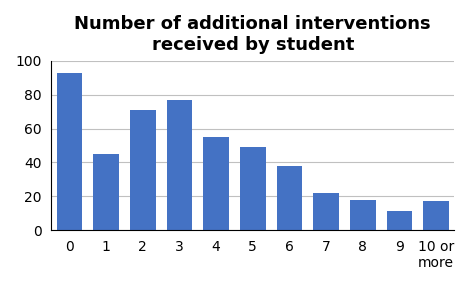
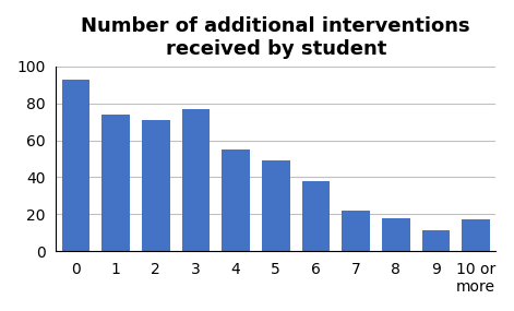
1: 45 -> 74
